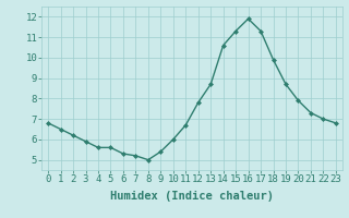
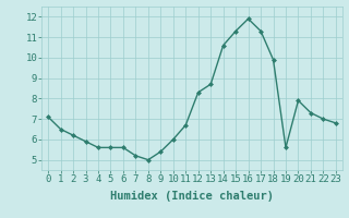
0: 6.8 -> 7.1
6: 5.3 -> 5.6
12: 7.8 -> 8.3
19: 8.7 -> 5.6
